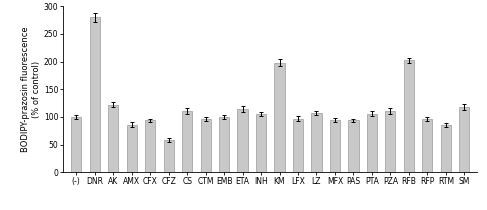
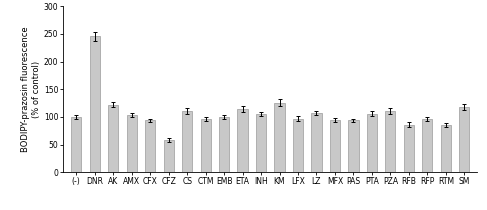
DNR: 280 -> 246
AMX: 86 -> 103
KM: 198 -> 126
RFB: 202 -> 86
